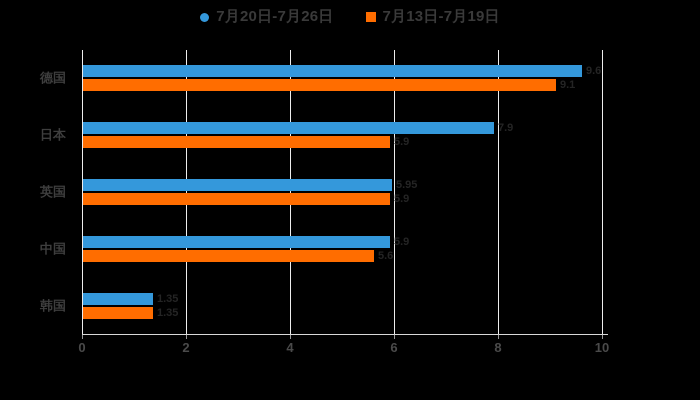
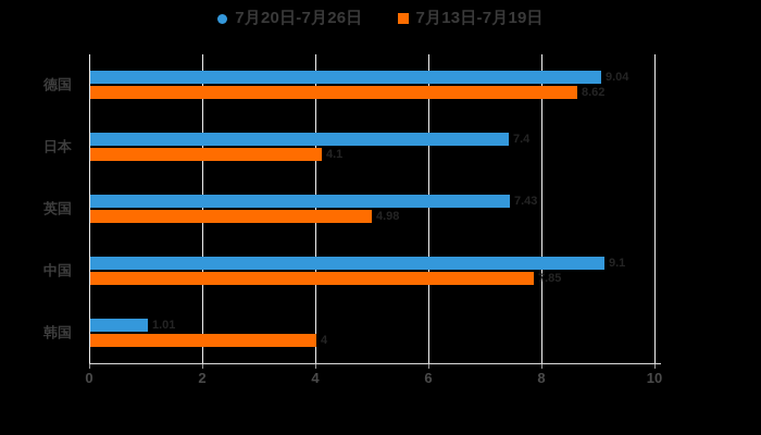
7月20日-7月26日/德国: 9.6 -> 9.04
7月13日-7月19日/德国: 9.1 -> 8.62
7月20日-7月26日/日本: 7.9 -> 7.4
7月13日-7月19日/日本: 5.9 -> 4.1
7月20日-7月26日/英国: 5.95 -> 7.43
7月13日-7月19日/英国: 5.9 -> 4.98
7月20日-7月26日/中国: 5.9 -> 9.1
7月13日-7月19日/中国: 5.6 -> 7.85
7月20日-7月26日/韩国: 1.35 -> 1.01
7月13日-7月19日/韩国: 1.35 -> 4
